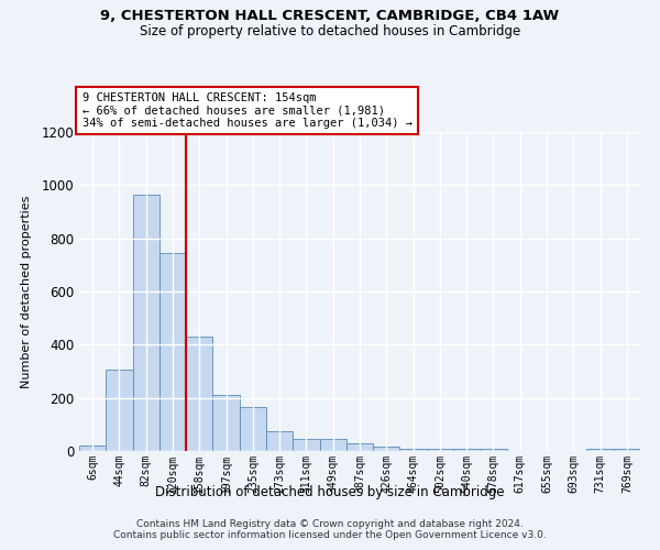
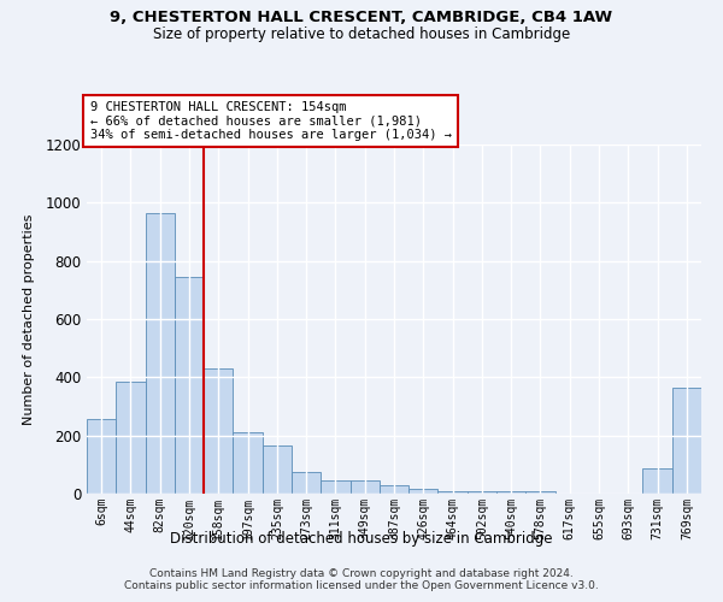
6sqm: 20 -> 255
44sqm: 305 -> 385
731sqm: 10 -> 85
769sqm: 10 -> 365
